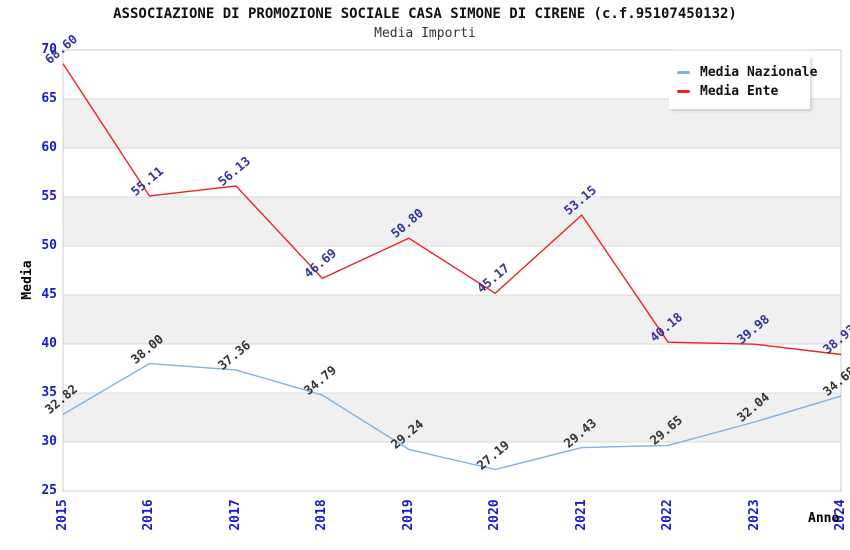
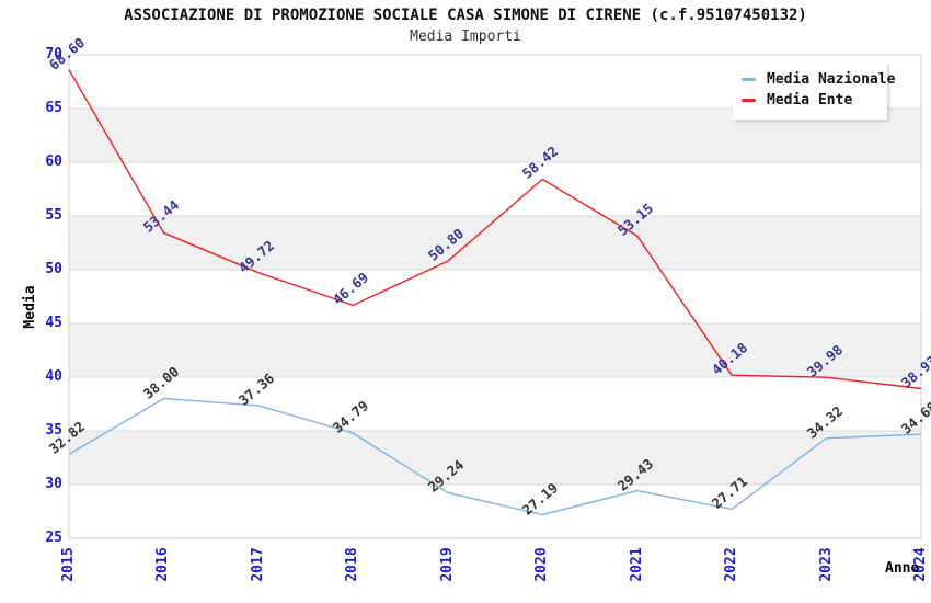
Media Ente/2016: 55.11 -> 53.44
Media Ente/2017: 56.13 -> 49.72
Media Ente/2020: 45.17 -> 58.42
Media Nazionale/2022: 29.65 -> 27.71
Media Nazionale/2023: 32.04 -> 34.32
